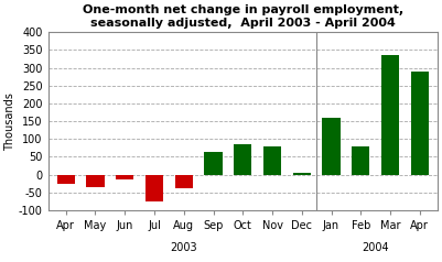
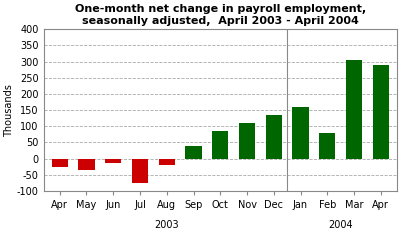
Aug: -40 -> -20
Sep: 65 -> 40
Nov: 80 -> 110
Dec: 5 -> 135
Mar: 335 -> 305
